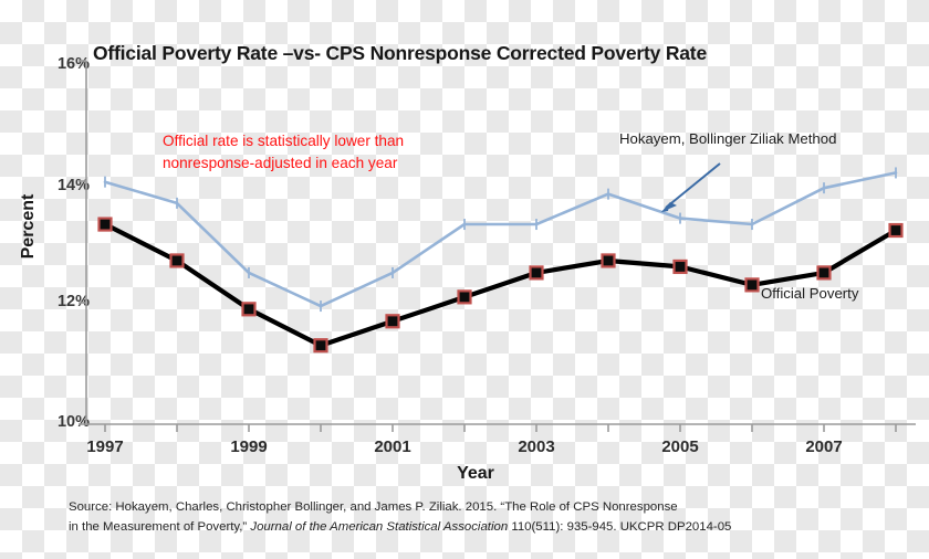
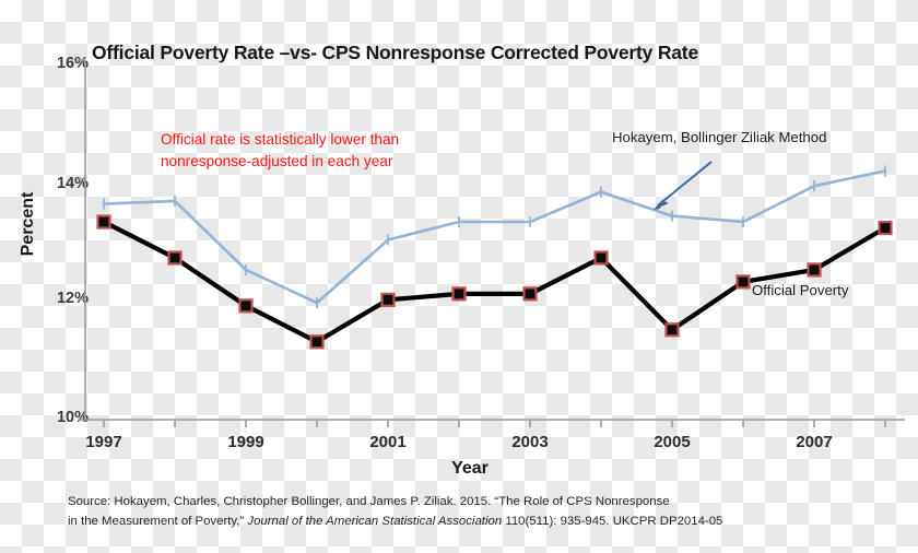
Hokayem, Bollinger Ziliak Method/1997: 14.0% -> 13.6%
Official Poverty/2001: 11.7% -> 12.0%
Hokayem, Bollinger Ziliak Method/2001: 12.5% -> 13.0%
Official Poverty/2003: 12.5% -> 12.1%
Official Poverty/2005: 12.6% -> 11.5%
